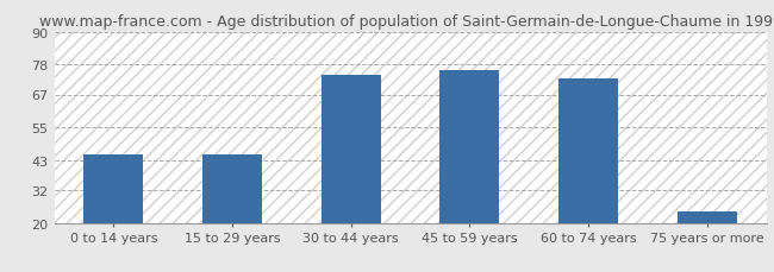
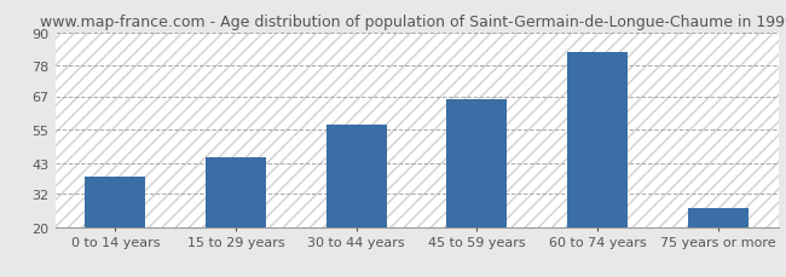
0 to 14 years: 45 -> 38
30 to 44 years: 74 -> 57
45 to 59 years: 76 -> 66
60 to 74 years: 73 -> 83
75 years or more: 24 -> 27
